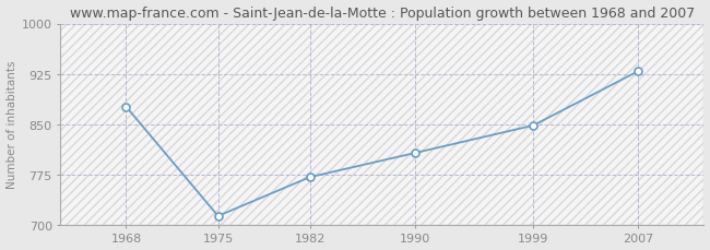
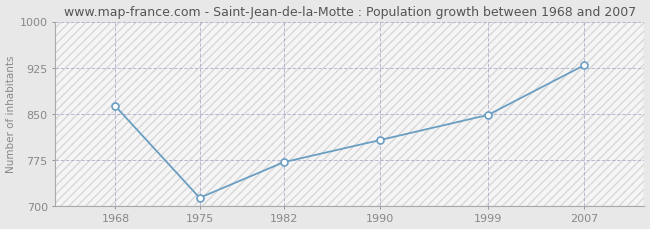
1968: 876 -> 862
